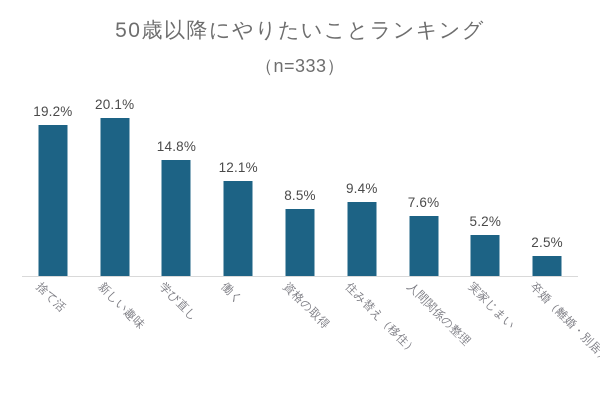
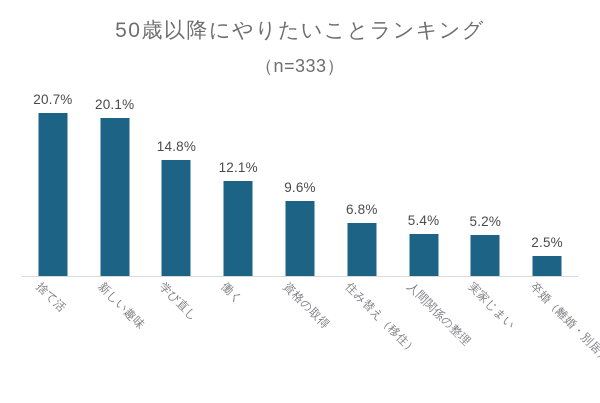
捨て活: 19.2% -> 20.7%
資格の取得: 8.5% -> 9.6%
住み替え（移住）: 9.4% -> 6.8%
人間関係の整理: 7.6% -> 5.4%
